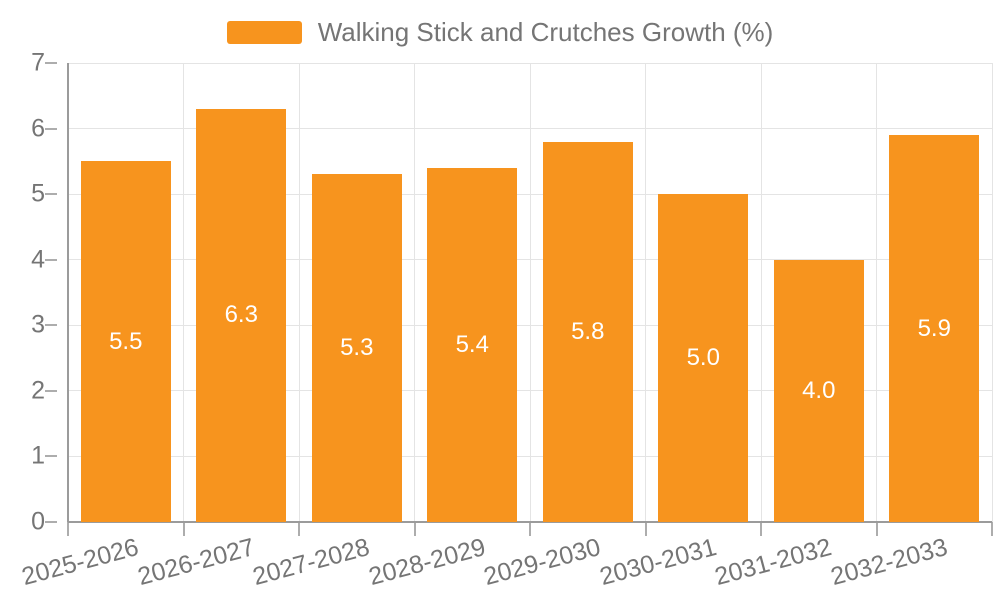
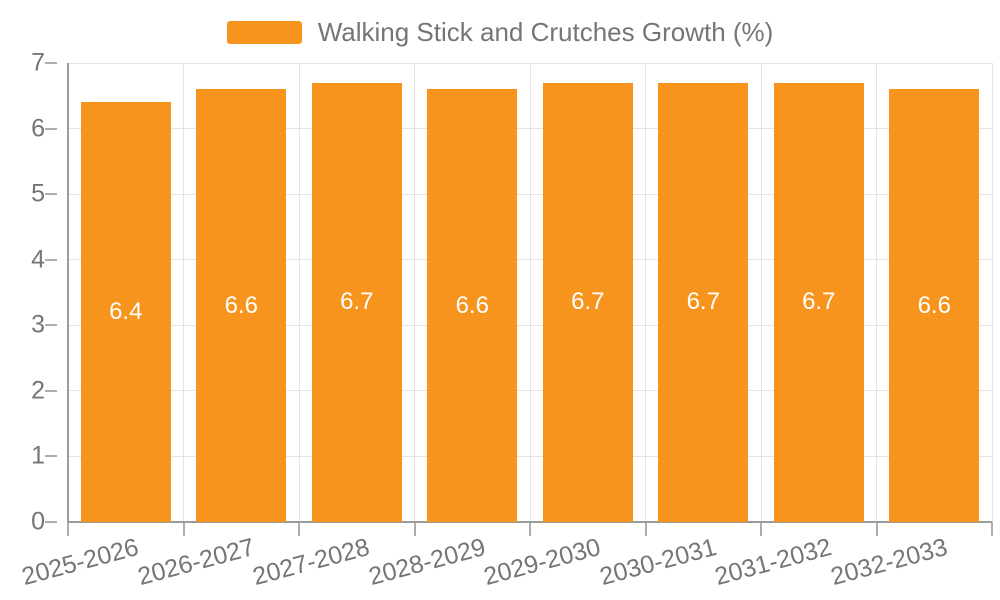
2025-2026: 5.5 -> 6.4
2026-2027: 6.3 -> 6.6
2027-2028: 5.3 -> 6.7
2028-2029: 5.4 -> 6.6
2029-2030: 5.8 -> 6.7
2030-2031: 5.0 -> 6.7
2031-2032: 4.0 -> 6.7
2032-2033: 5.9 -> 6.6
